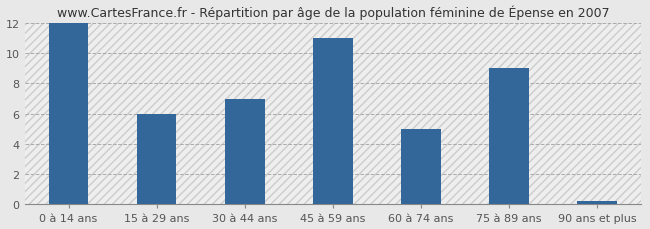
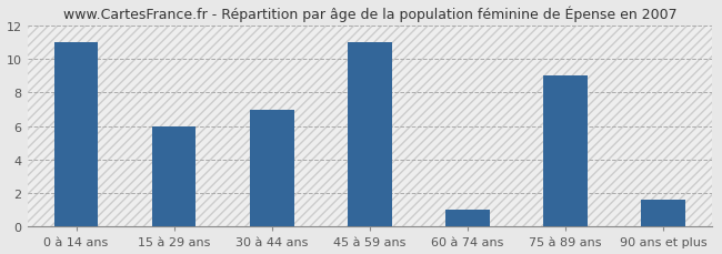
0 à 14 ans: 12.0 -> 11.0
60 à 74 ans: 5.0 -> 1.0
90 ans et plus: 0.2 -> 1.6
